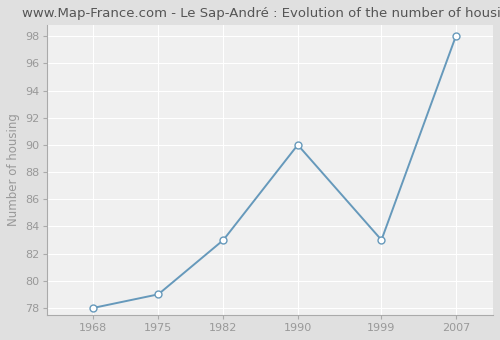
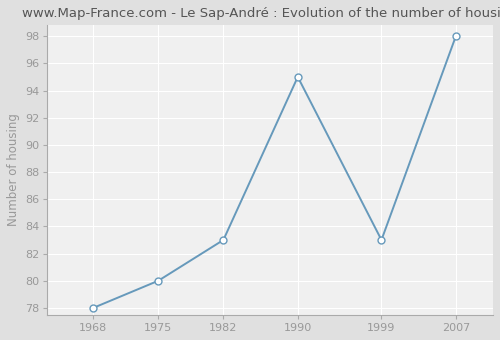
1975: 79 -> 80
1990: 90 -> 95
